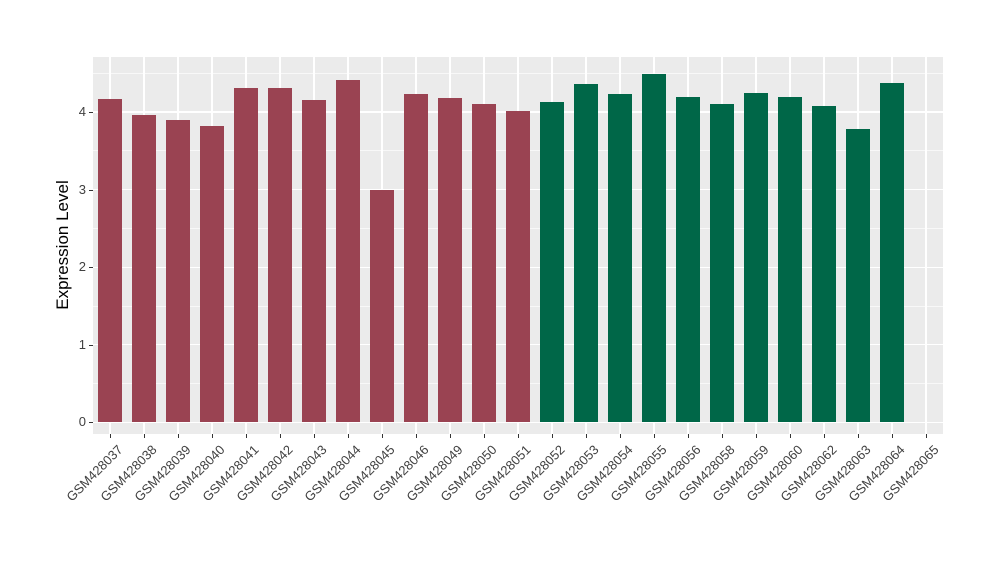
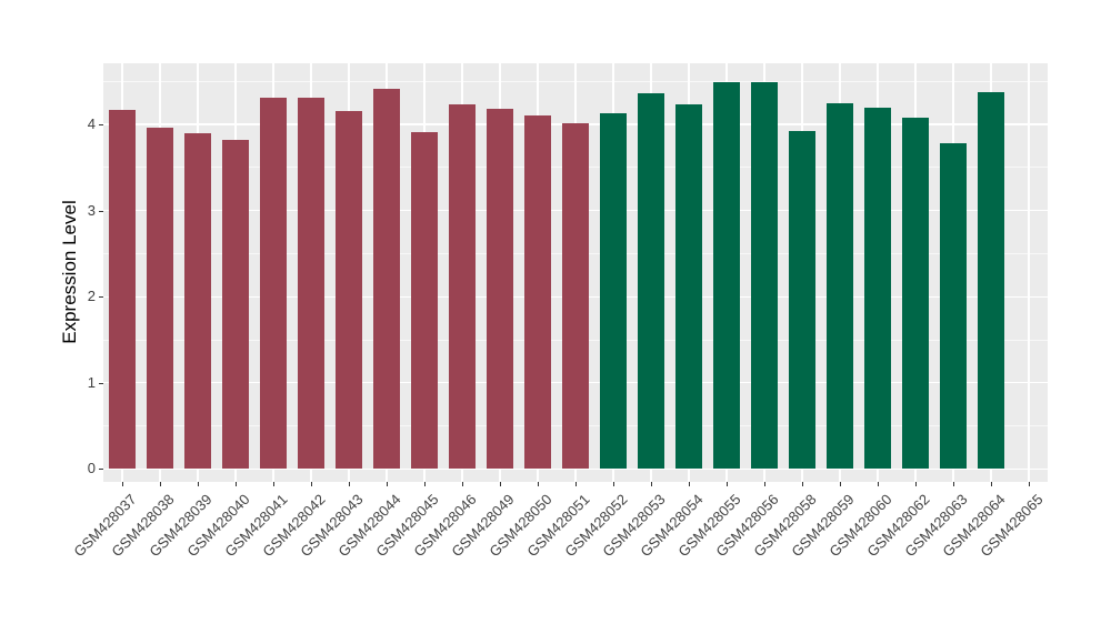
GSM428045: 3.0 -> 3.9
GSM428056: 4.2 -> 4.5
GSM428058: 4.1 -> 3.9
